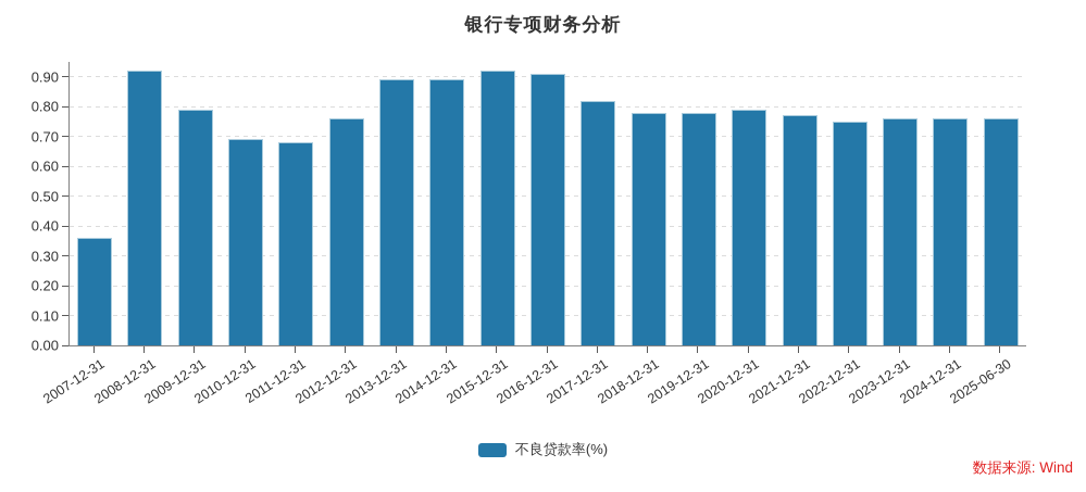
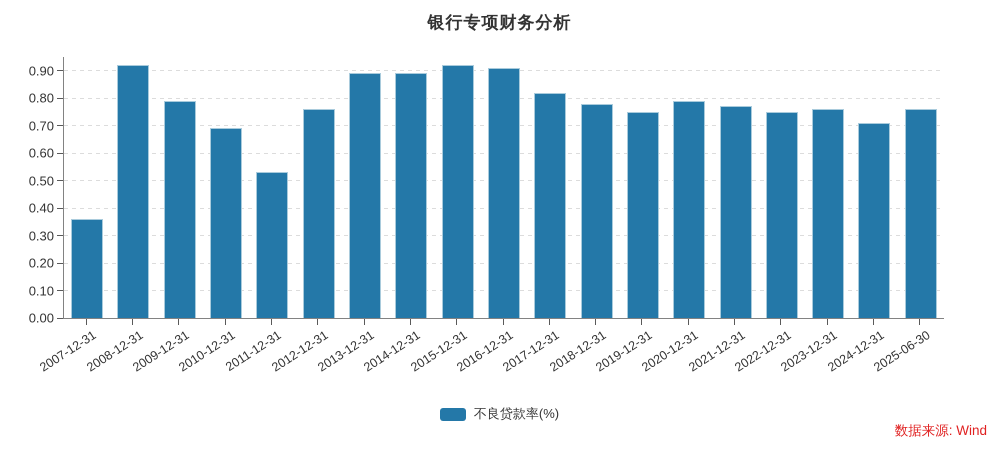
2011-12-31: 0.68 -> 0.53
2019-12-31: 0.78 -> 0.75
2024-12-31: 0.76 -> 0.71
